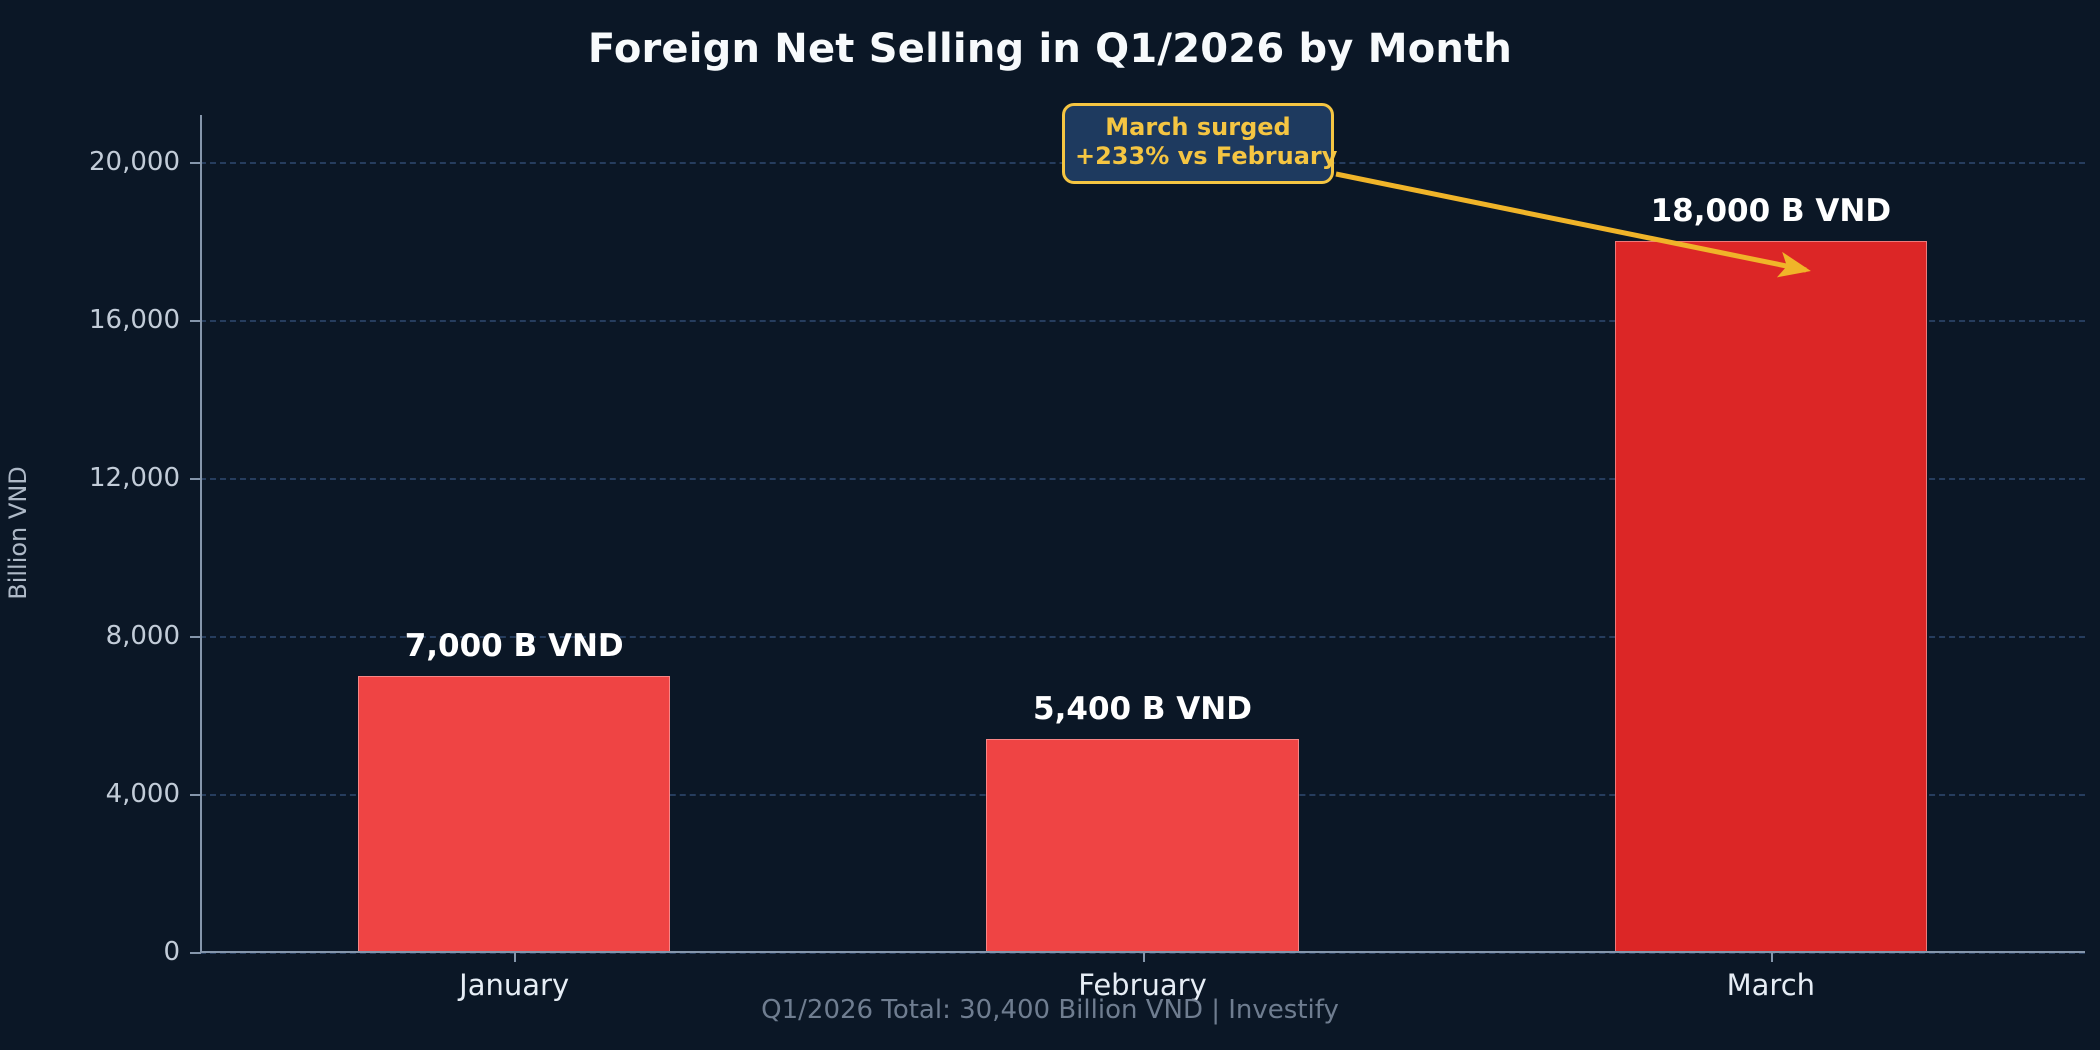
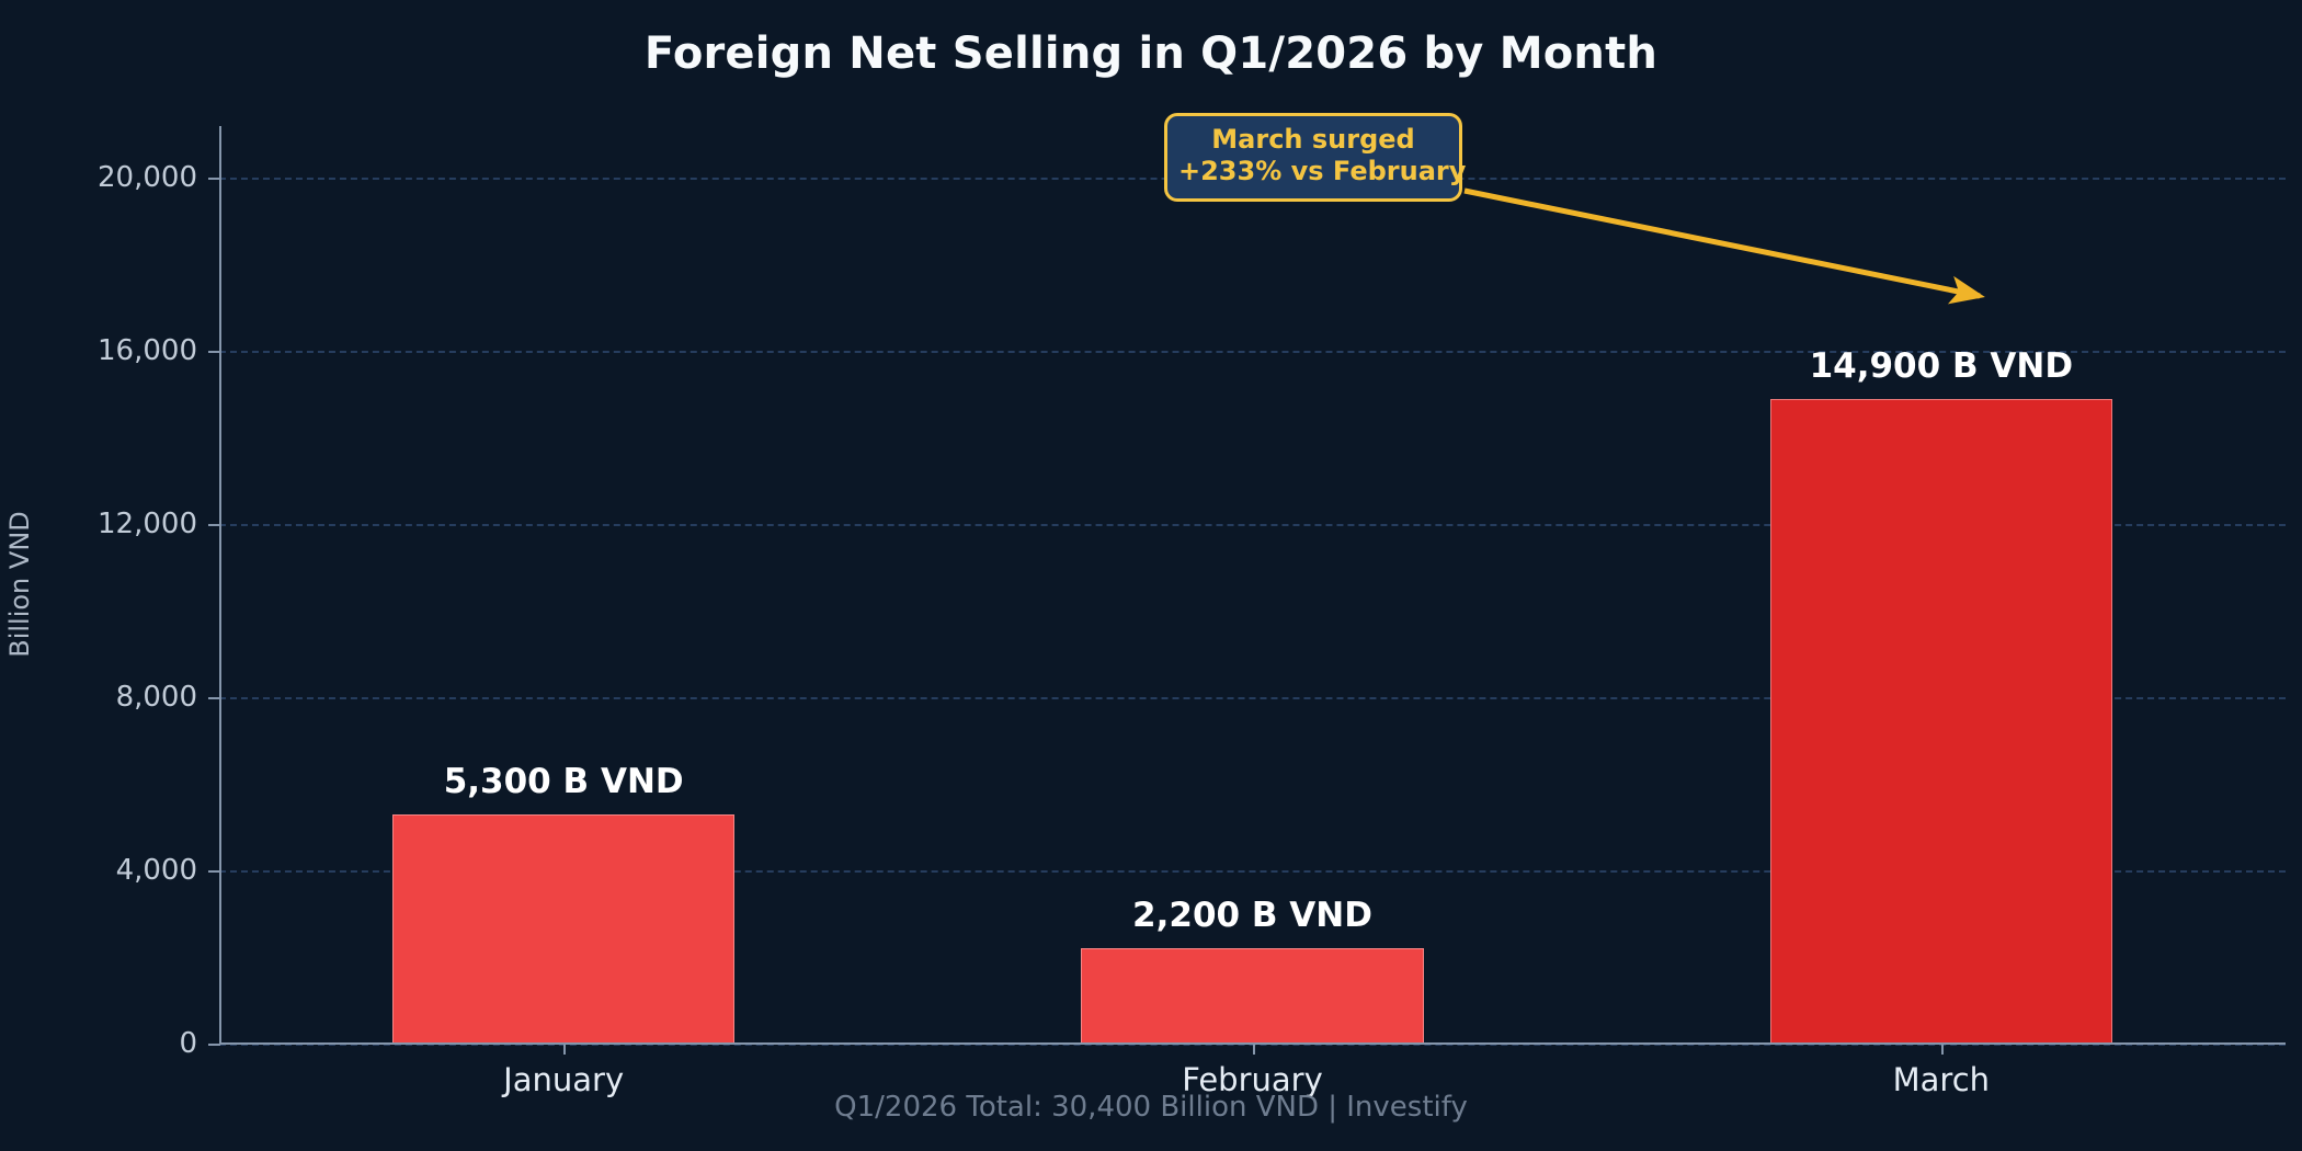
January: 7,000 -> 5,300
February: 5,400 -> 2,200
March: 18,000 -> 14,900
